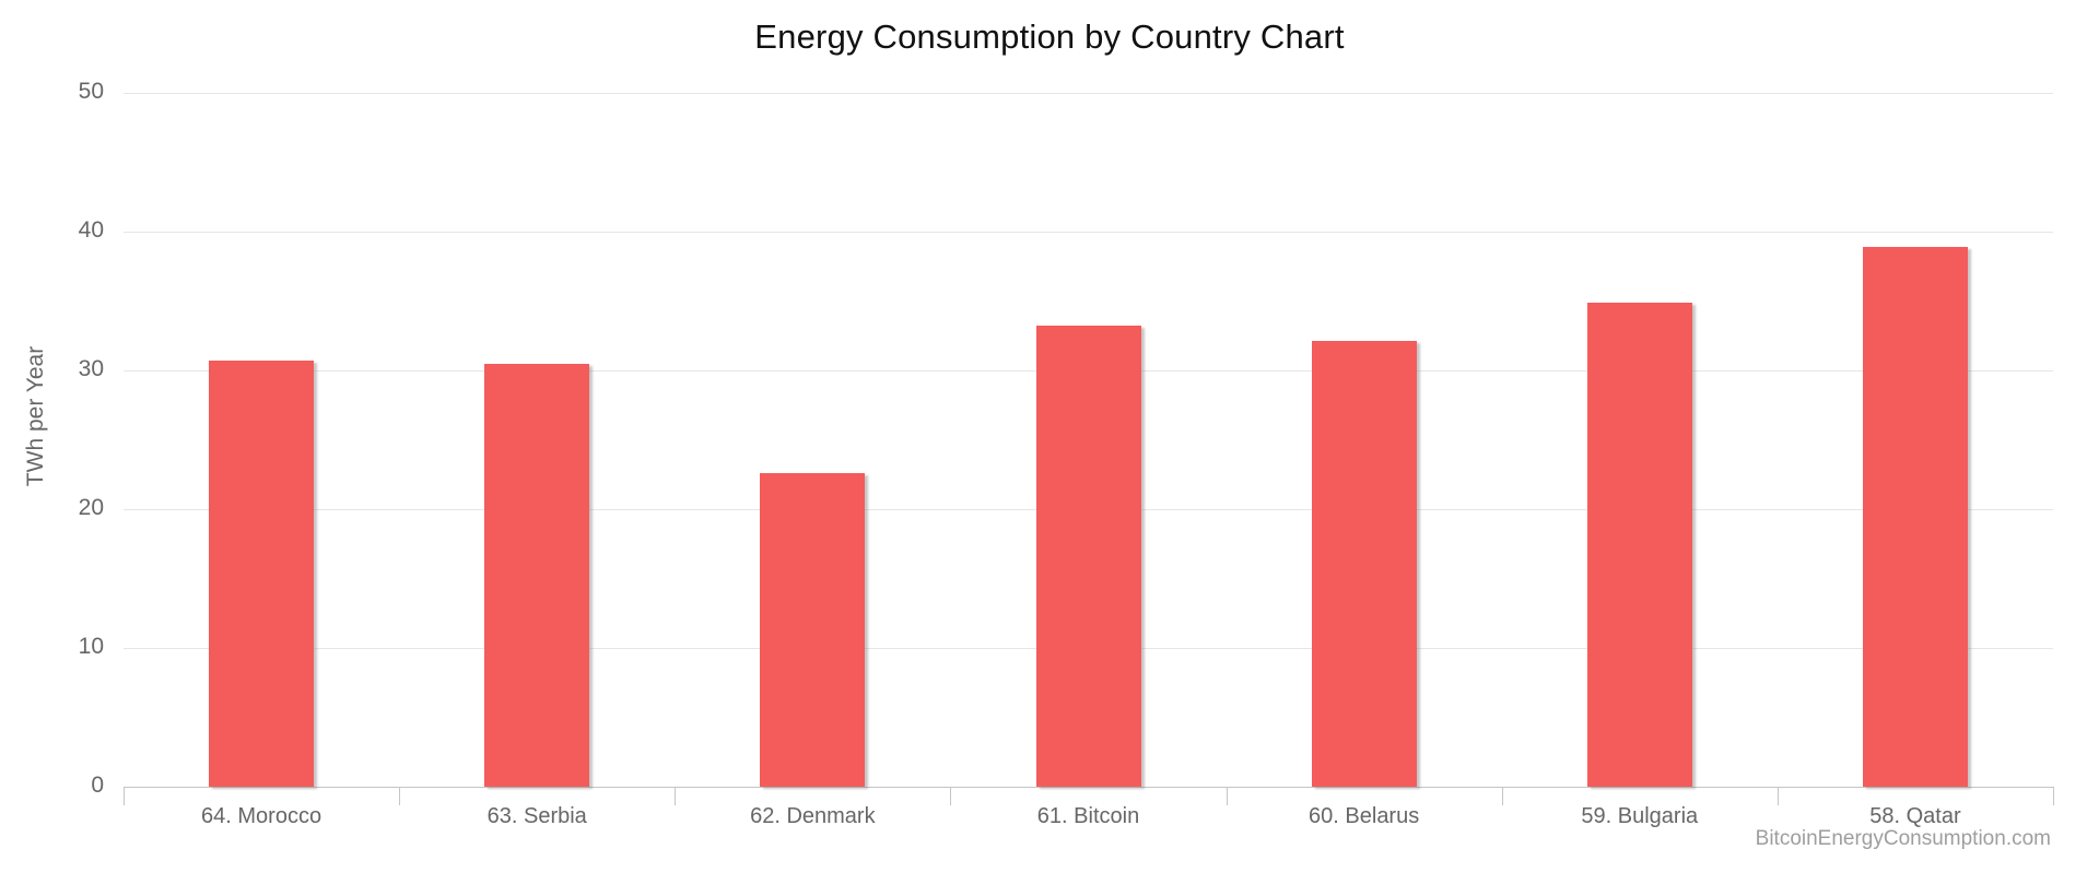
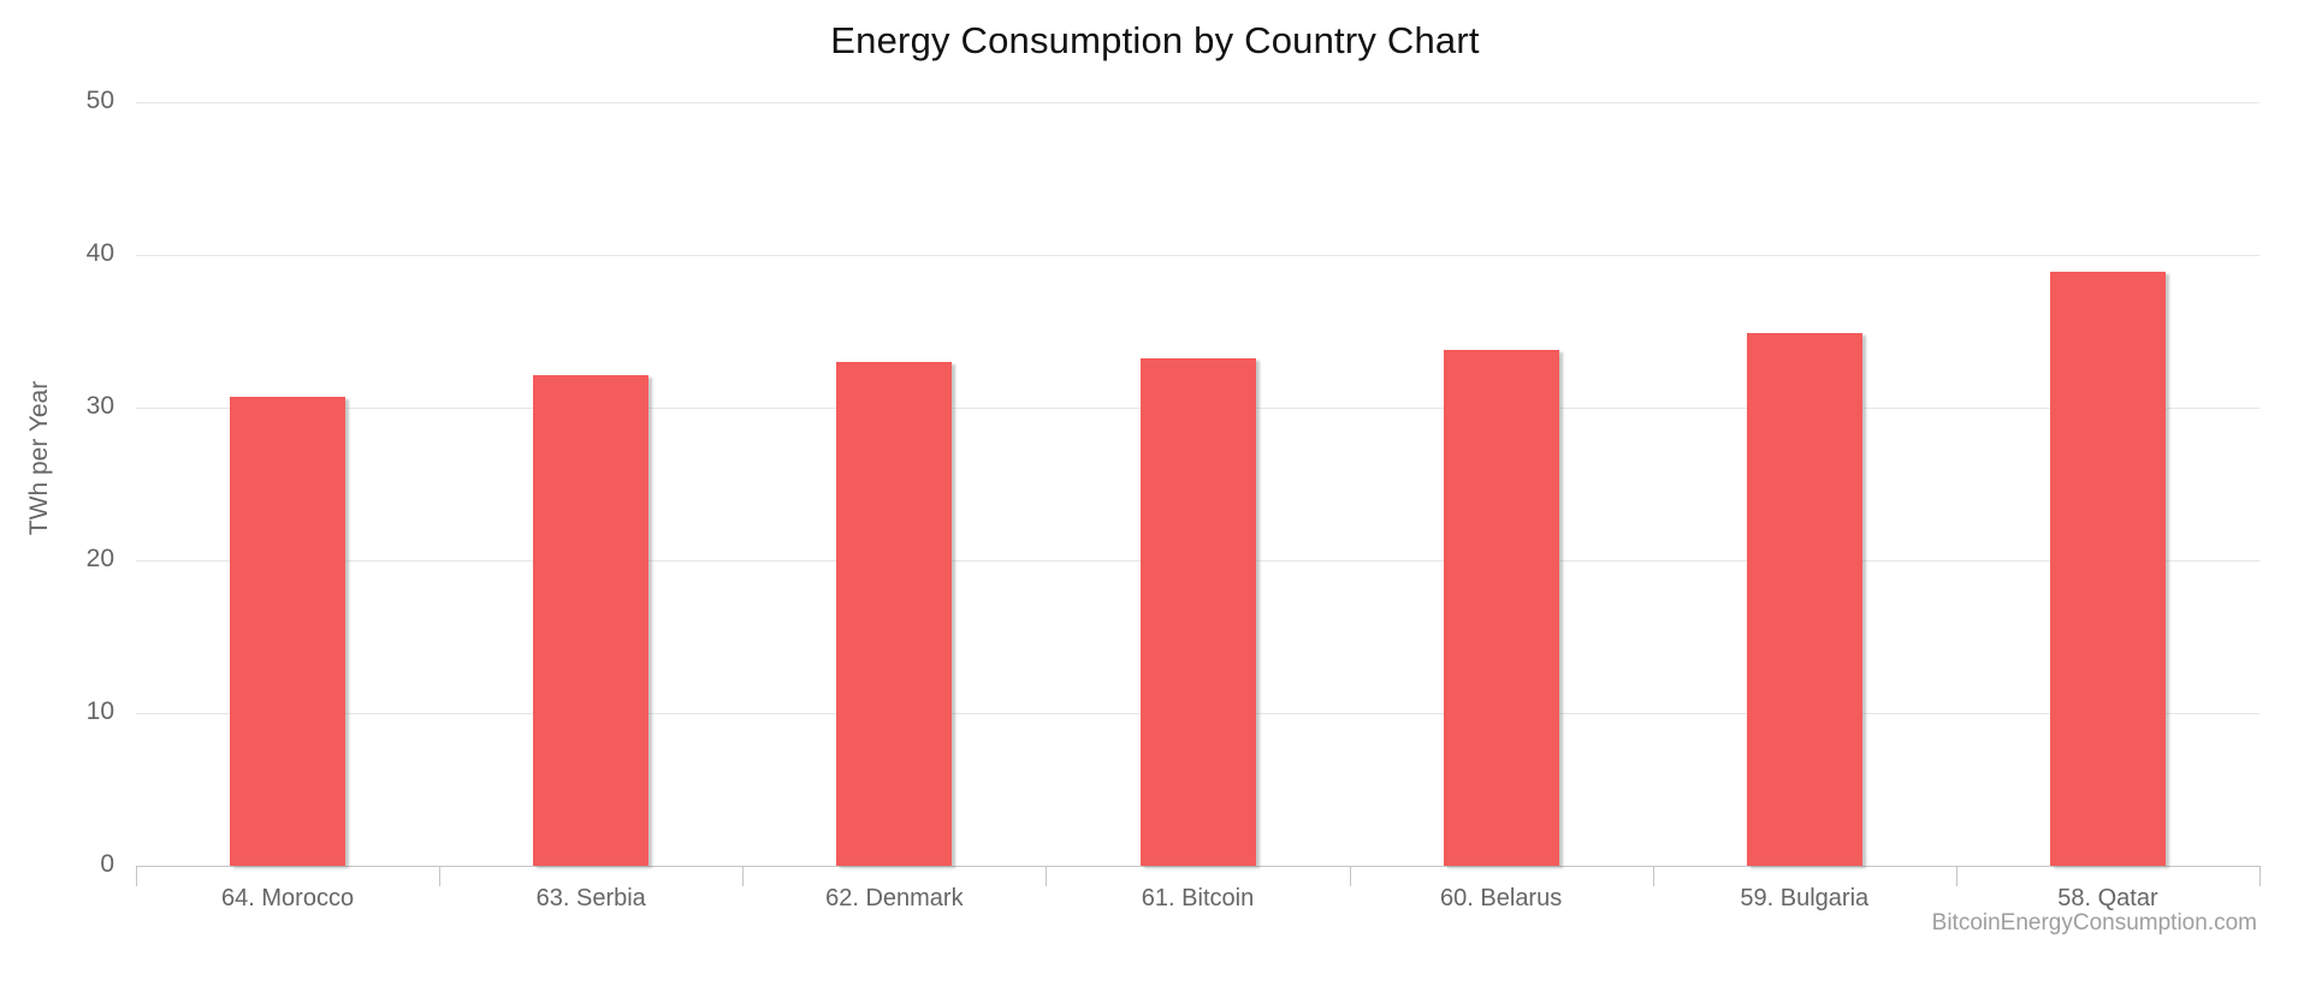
63. Serbia: 30.5 -> 32.1
62. Denmark: 22.6 -> 33.0
60. Belarus: 32.1 -> 33.8
